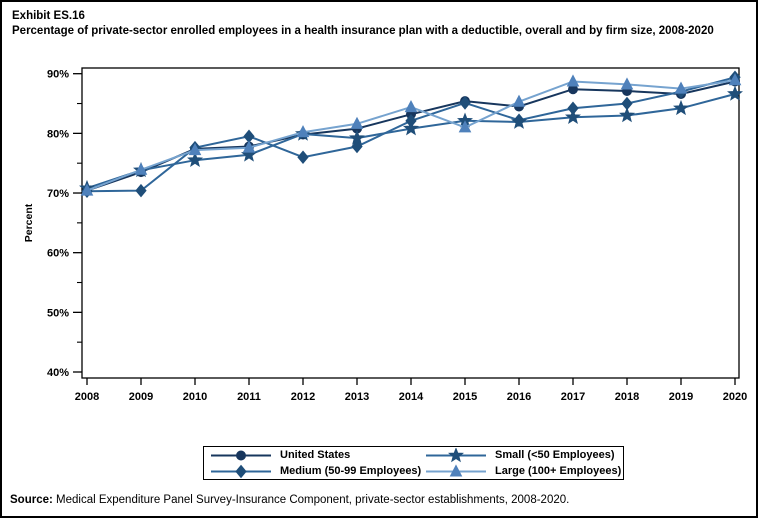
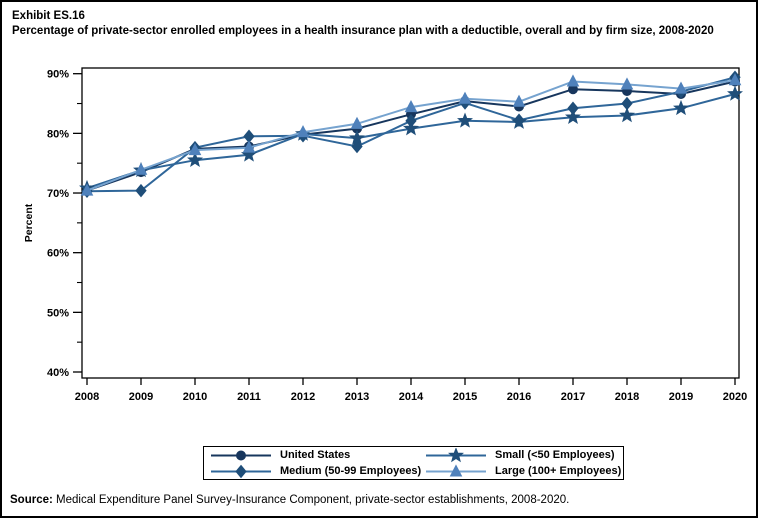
Medium (50-99 Employees)/2012: 76% -> 80%
Large (100+ Employees)/2015: 81% -> 86%
